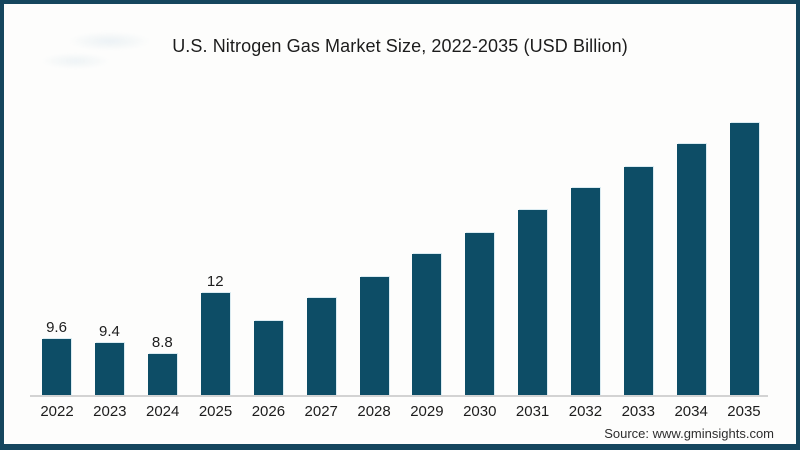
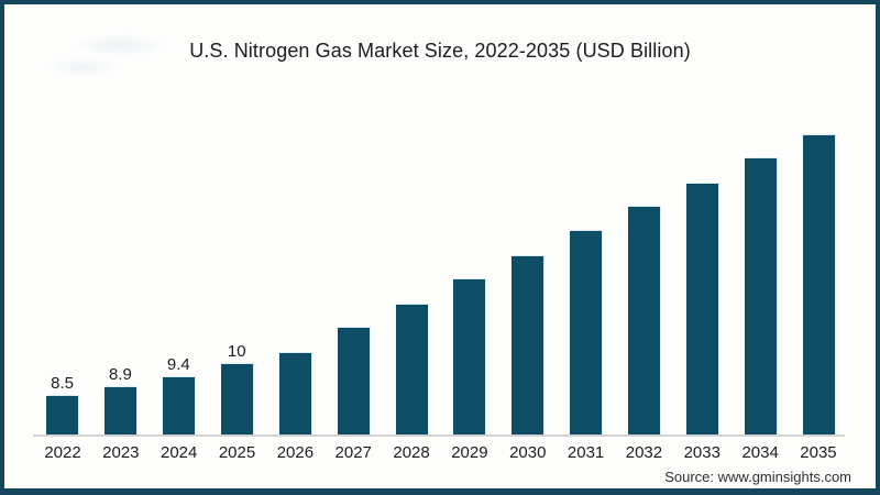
2022: 9.6 -> 8.5
2023: 9.4 -> 8.9
2024: 8.8 -> 9.4
2025: 12 -> 10
